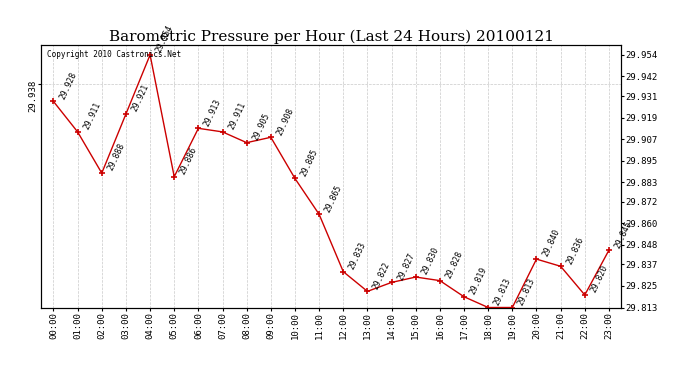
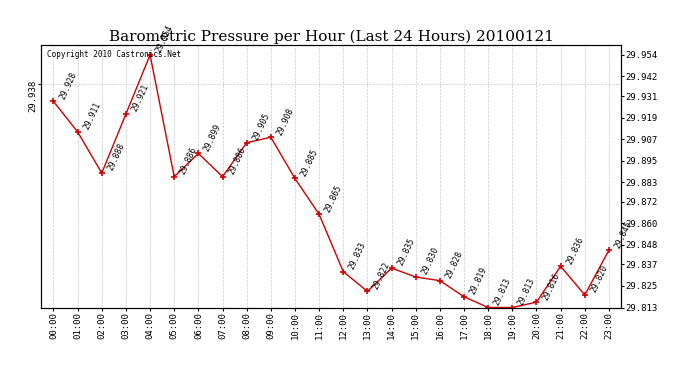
06:00: 29.913 -> 29.899
07:00: 29.911 -> 29.886
14:00: 29.827 -> 29.835
20:00: 29.840 -> 29.816
